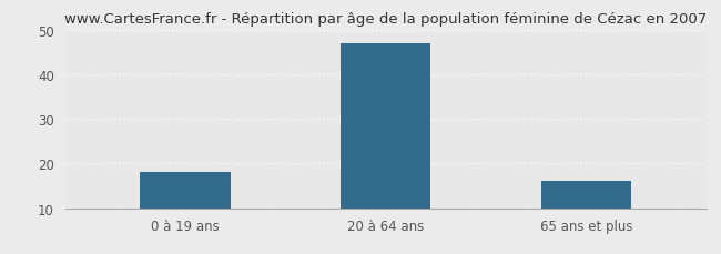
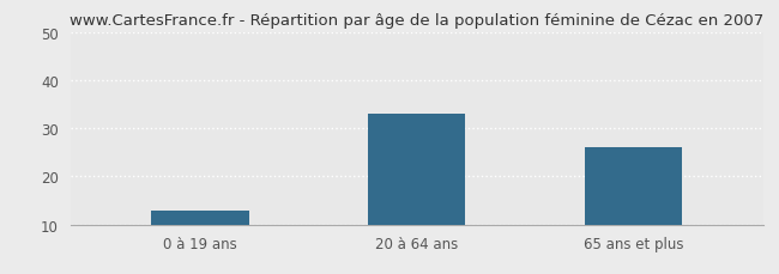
0 à 19 ans: 18 -> 13
20 à 64 ans: 47 -> 33
65 ans et plus: 16 -> 26
